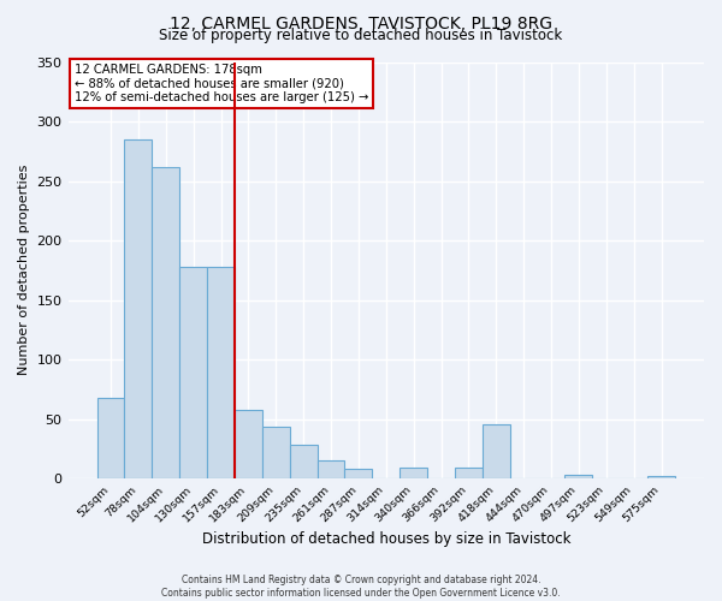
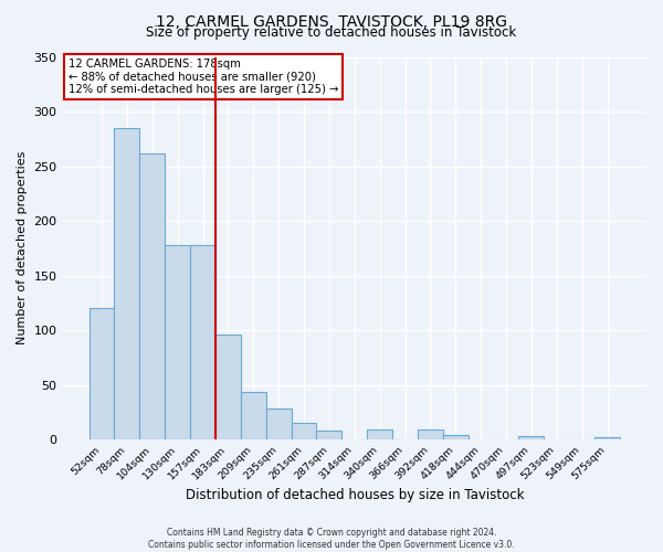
52sqm: 68 -> 120
183sqm: 58 -> 96
418sqm: 46 -> 4
